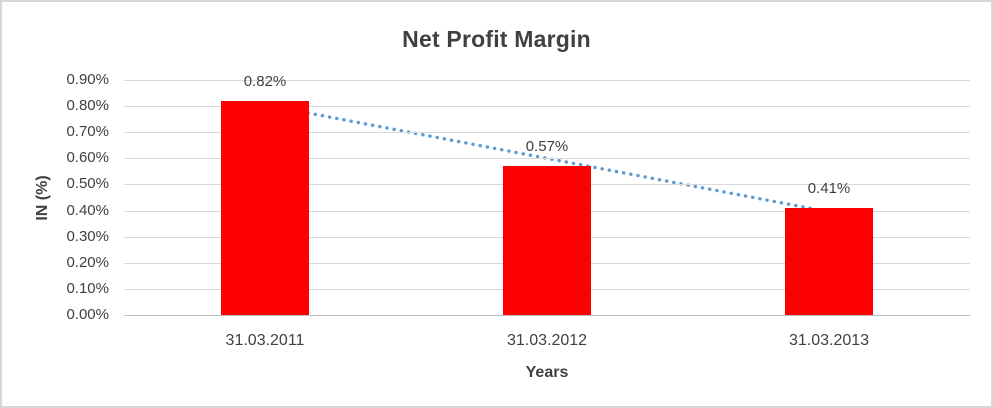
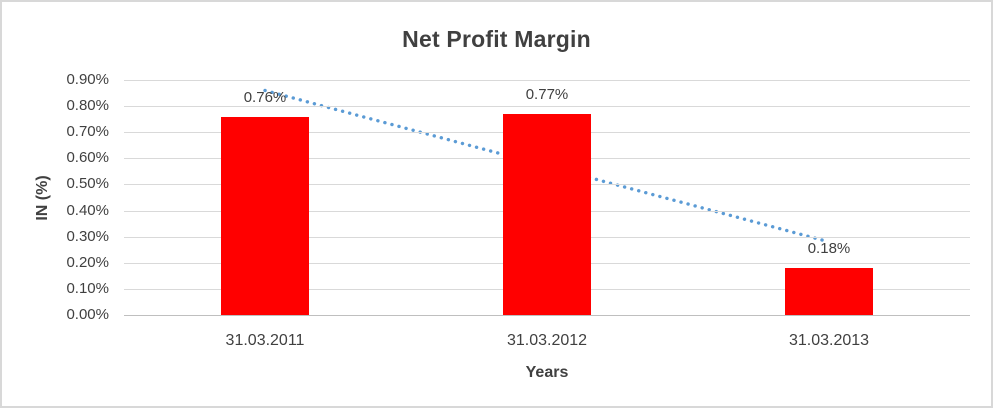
31.03.2011: 0.82% -> 0.76%
31.03.2012: 0.57% -> 0.77%
31.03.2013: 0.41% -> 0.18%
